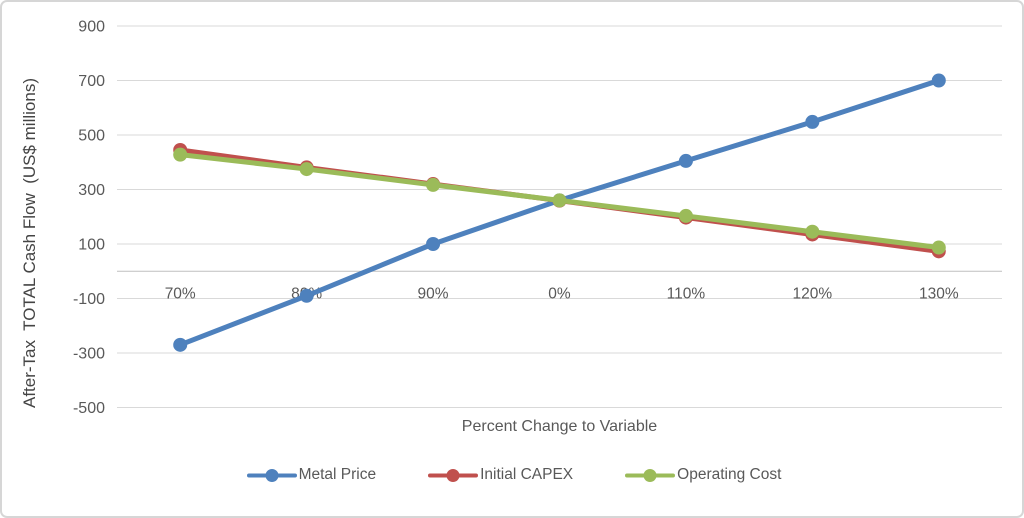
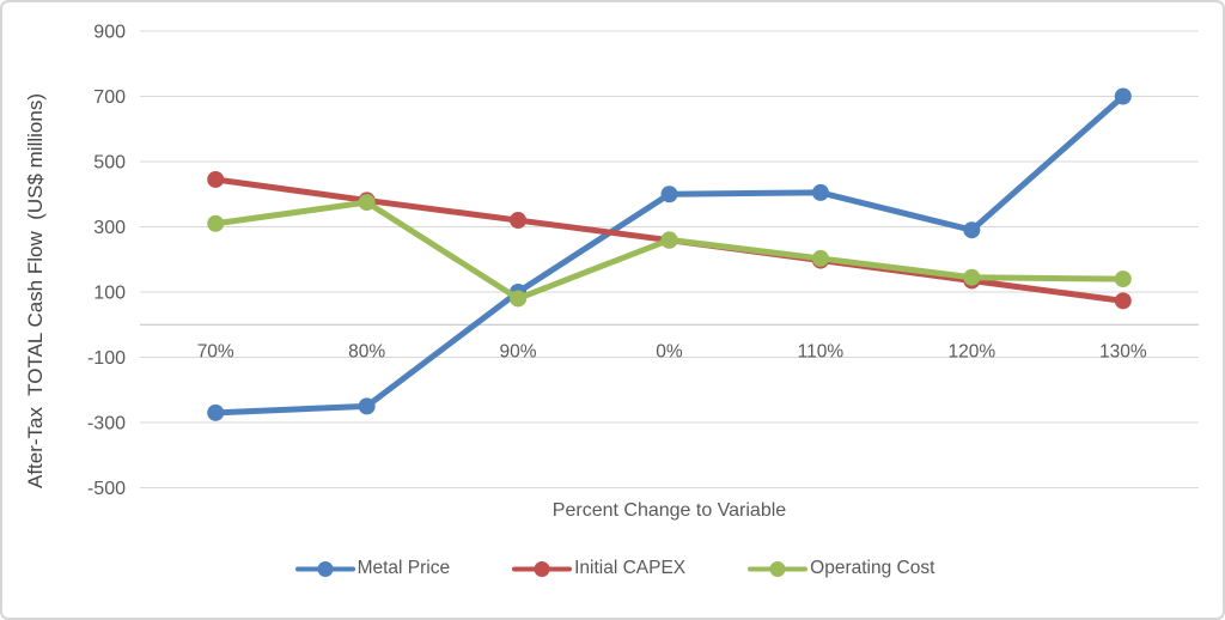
Operating Cost/70%: 430 -> 310
Metal Price/80%: -90 -> -250
Operating Cost/90%: 320 -> 80
Metal Price/0%: 260 -> 400
Metal Price/120%: 550 -> 290
Operating Cost/130%: 90 -> 140
